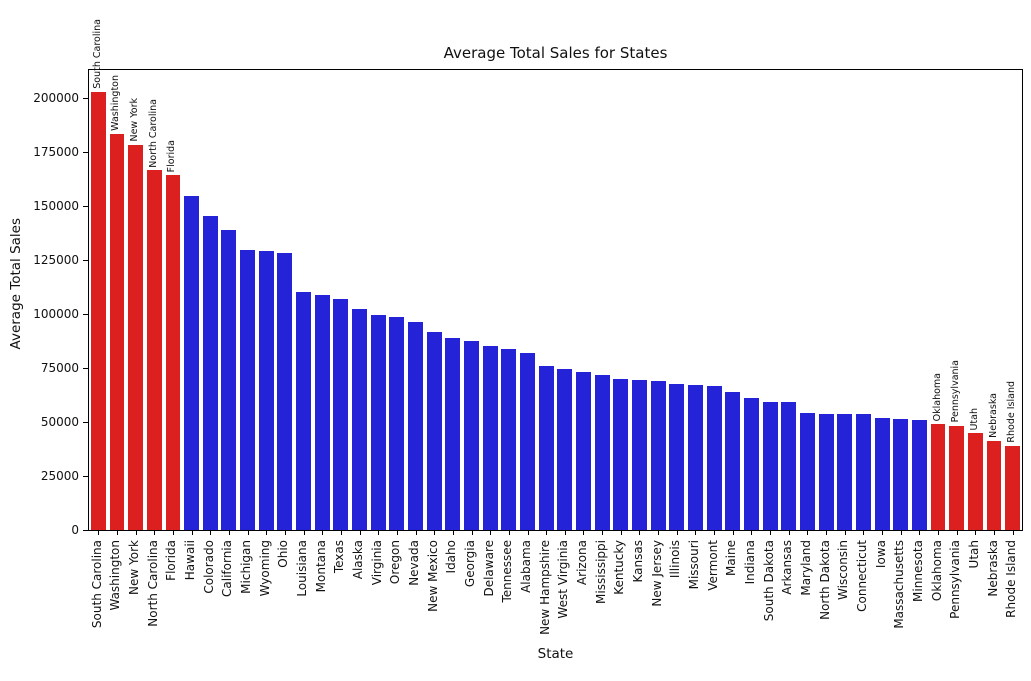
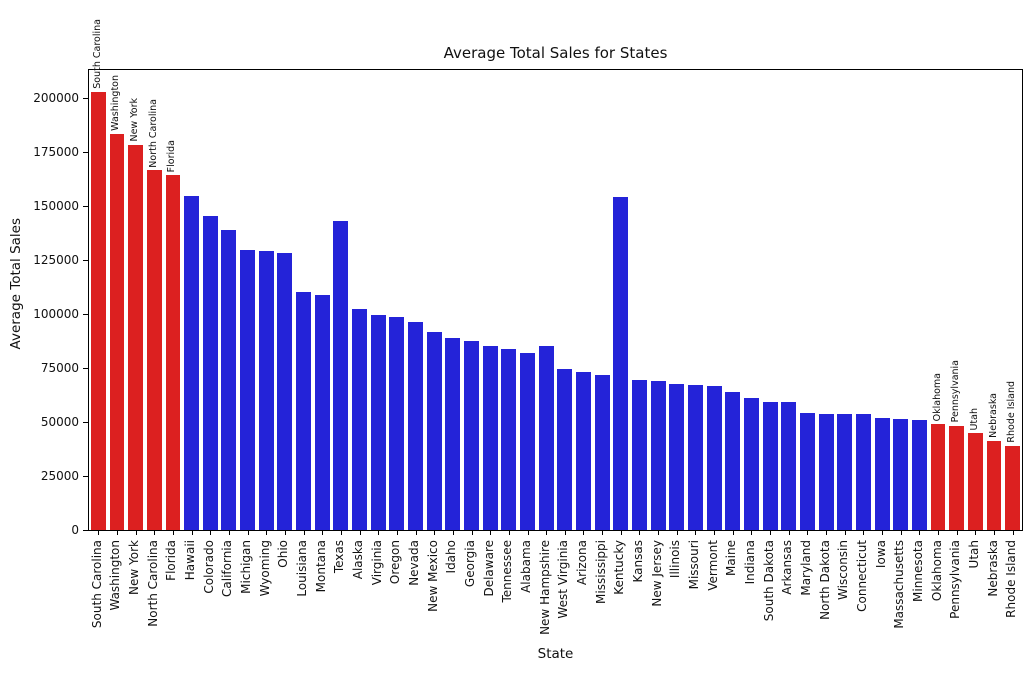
Texas: 107000 -> 143000
New Hampshire: 76000 -> 85000
Kentucky: 70000 -> 154000
